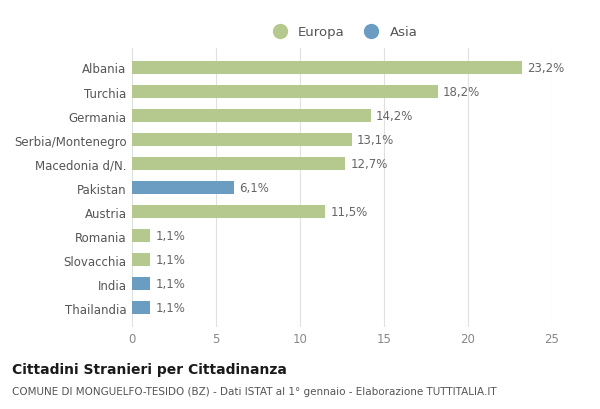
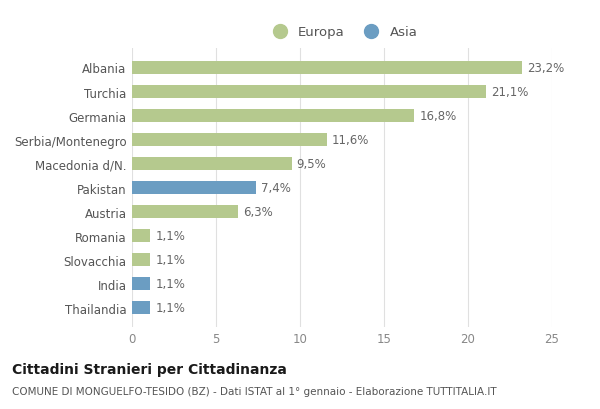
Turchia: 18,2% -> 21,1%
Germania: 14,2% -> 16,8%
Serbia/Montenegro: 13,1% -> 11,6%
Macedonia d/N.: 12,7% -> 9,5%
Pakistan: 6,1% -> 7,4%
Austria: 11,5% -> 6,3%
